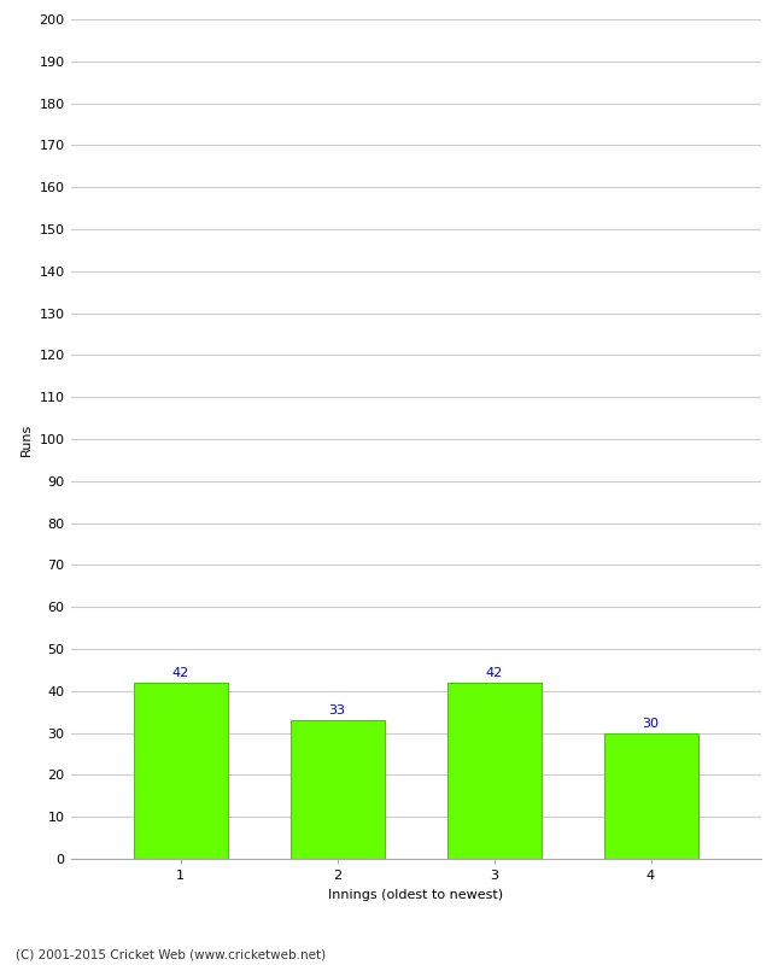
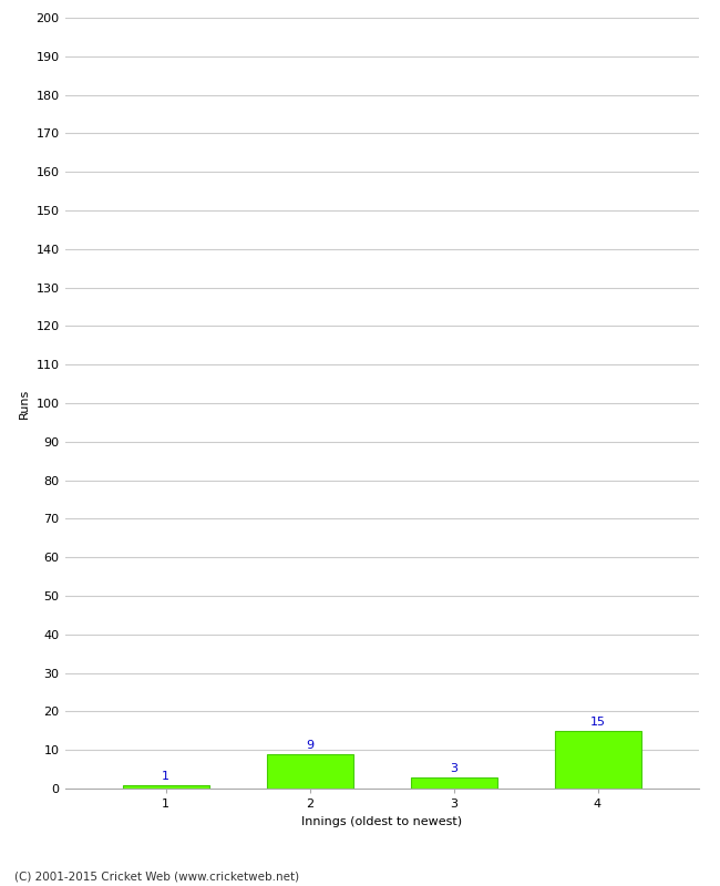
1: 42 -> 1
2: 33 -> 9
3: 42 -> 3
4: 30 -> 15
